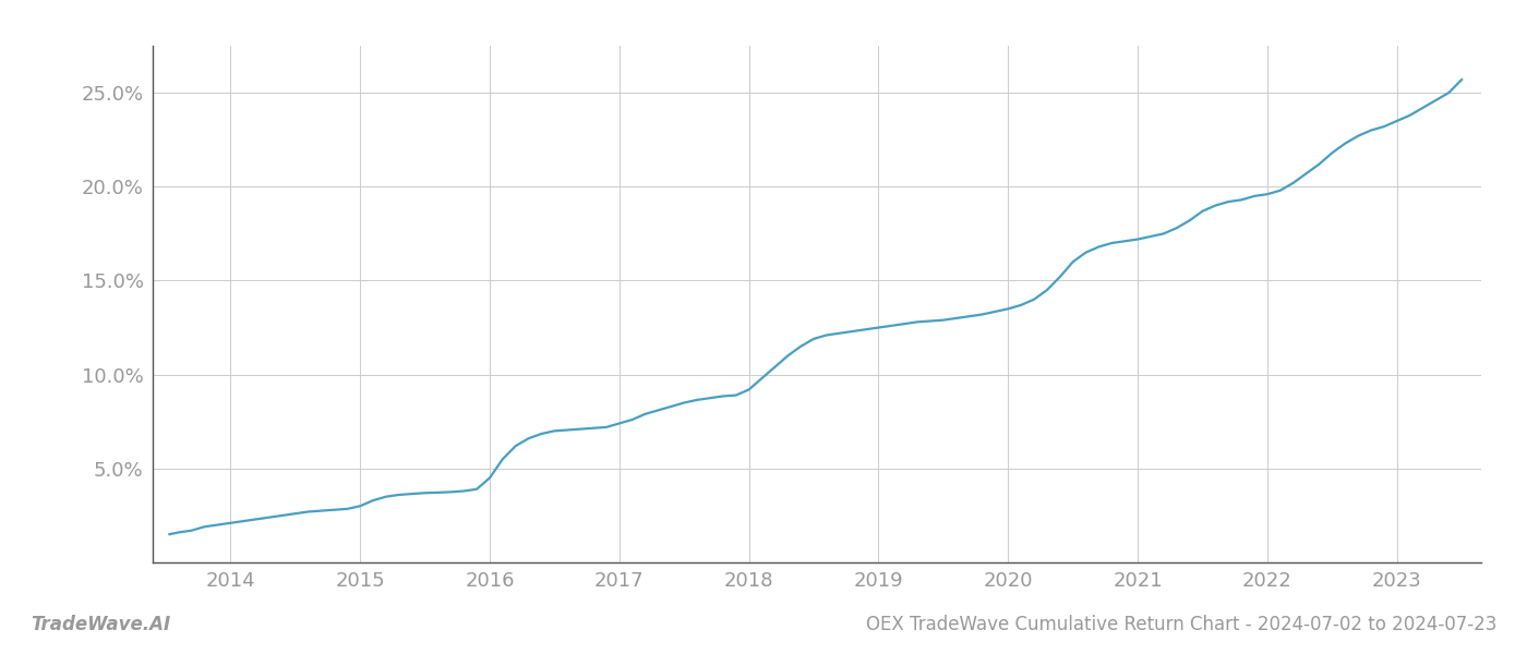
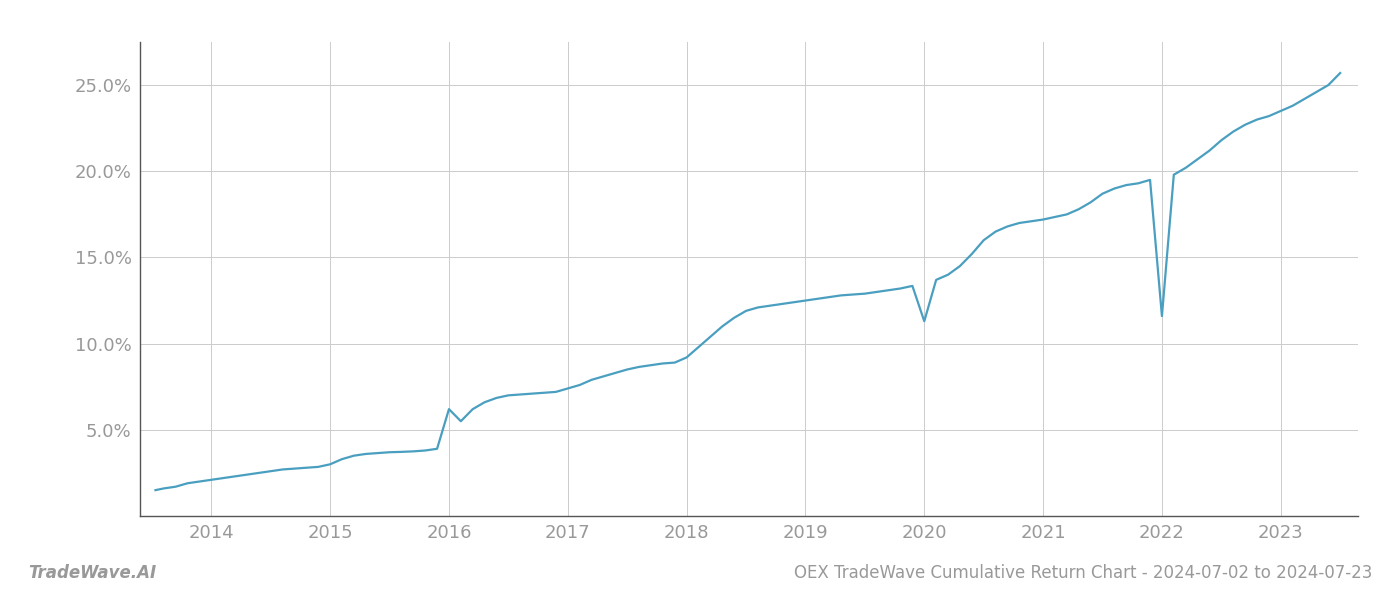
2016: 4.5% -> 6.2%
2020: 13.5% -> 11.3%
2022: 19.6% -> 11.6%
